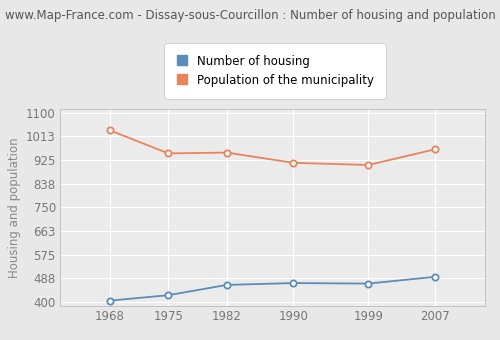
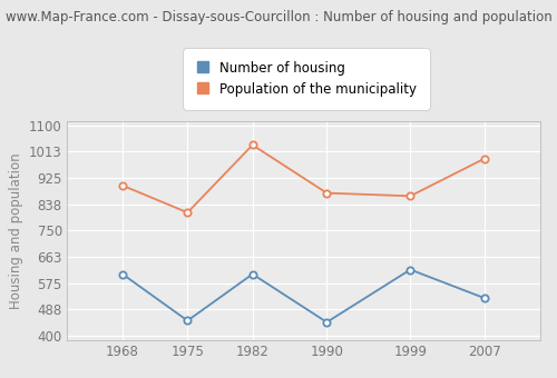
Number of housing/1968: 405 -> 605
Population of the municipality/1968: 1035 -> 900
Number of housing/1975: 425 -> 450
Population of the municipality/1975: 950 -> 810
Number of housing/1982: 463 -> 605
Population of the municipality/1982: 953 -> 1035
Number of housing/1990: 470 -> 445
Population of the municipality/1990: 915 -> 875
Number of housing/1999: 468 -> 620
Population of the municipality/1999: 907 -> 865
Number of housing/2007: 493 -> 525
Population of the municipality/2007: 965 -> 990
